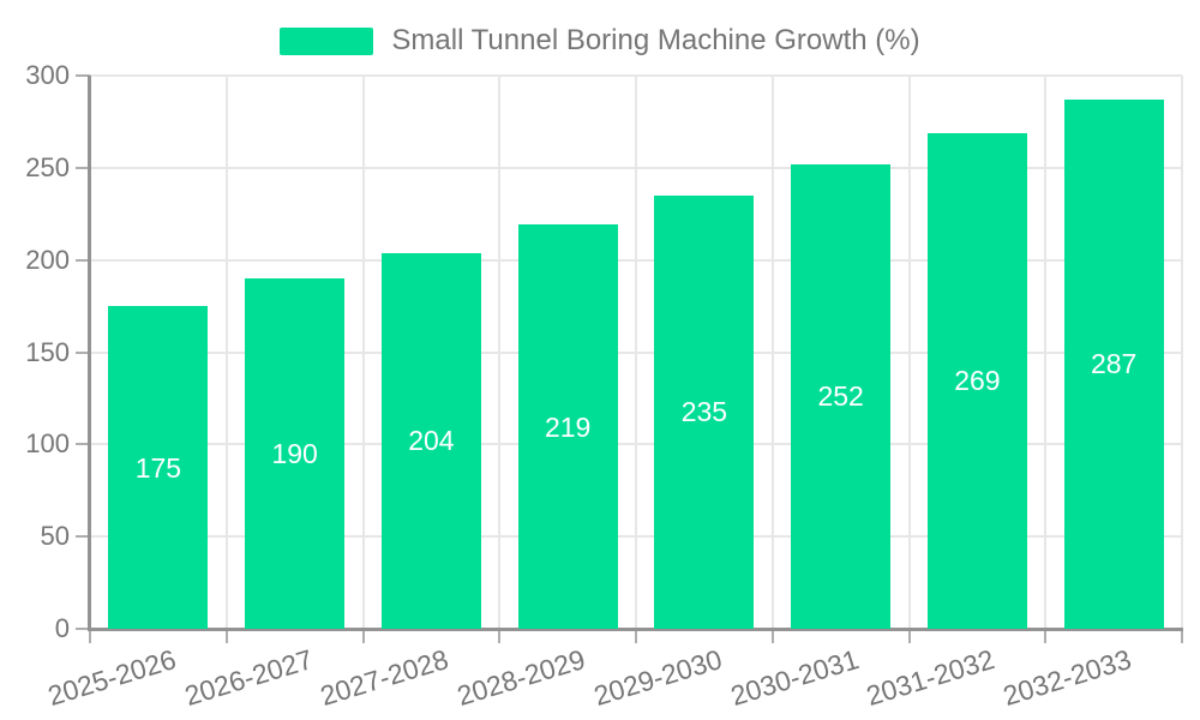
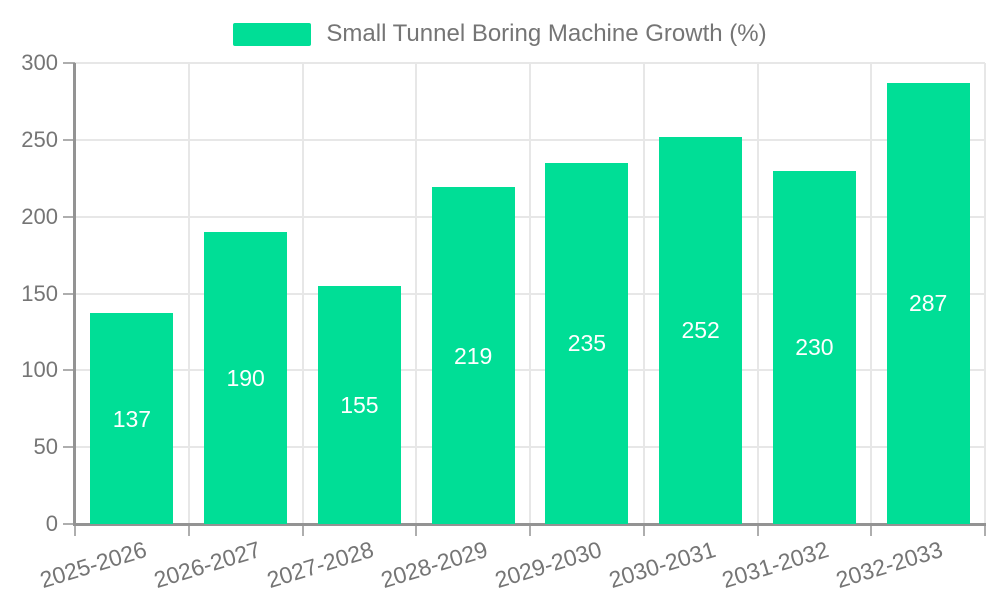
2025-2026: 175 -> 137
2027-2028: 204 -> 155
2031-2032: 269 -> 230
